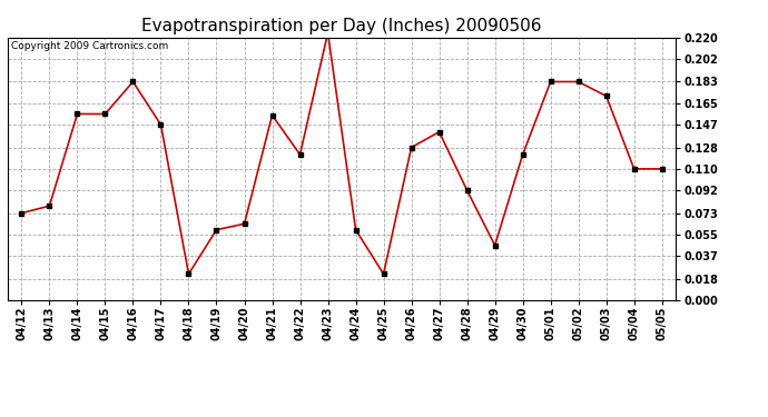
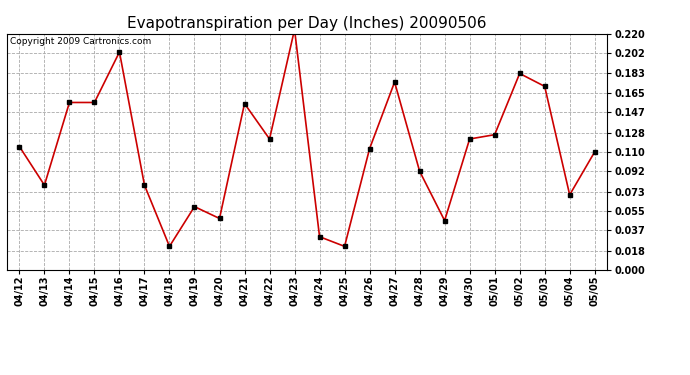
04/12: 0.073 -> 0.115
04/16: 0.183 -> 0.203
04/17: 0.147 -> 0.079
04/20: 0.064 -> 0.048
04/24: 0.059 -> 0.031
04/26: 0.128 -> 0.113
04/27: 0.141 -> 0.175
05/01: 0.183 -> 0.126
05/04: 0.110 -> 0.070
